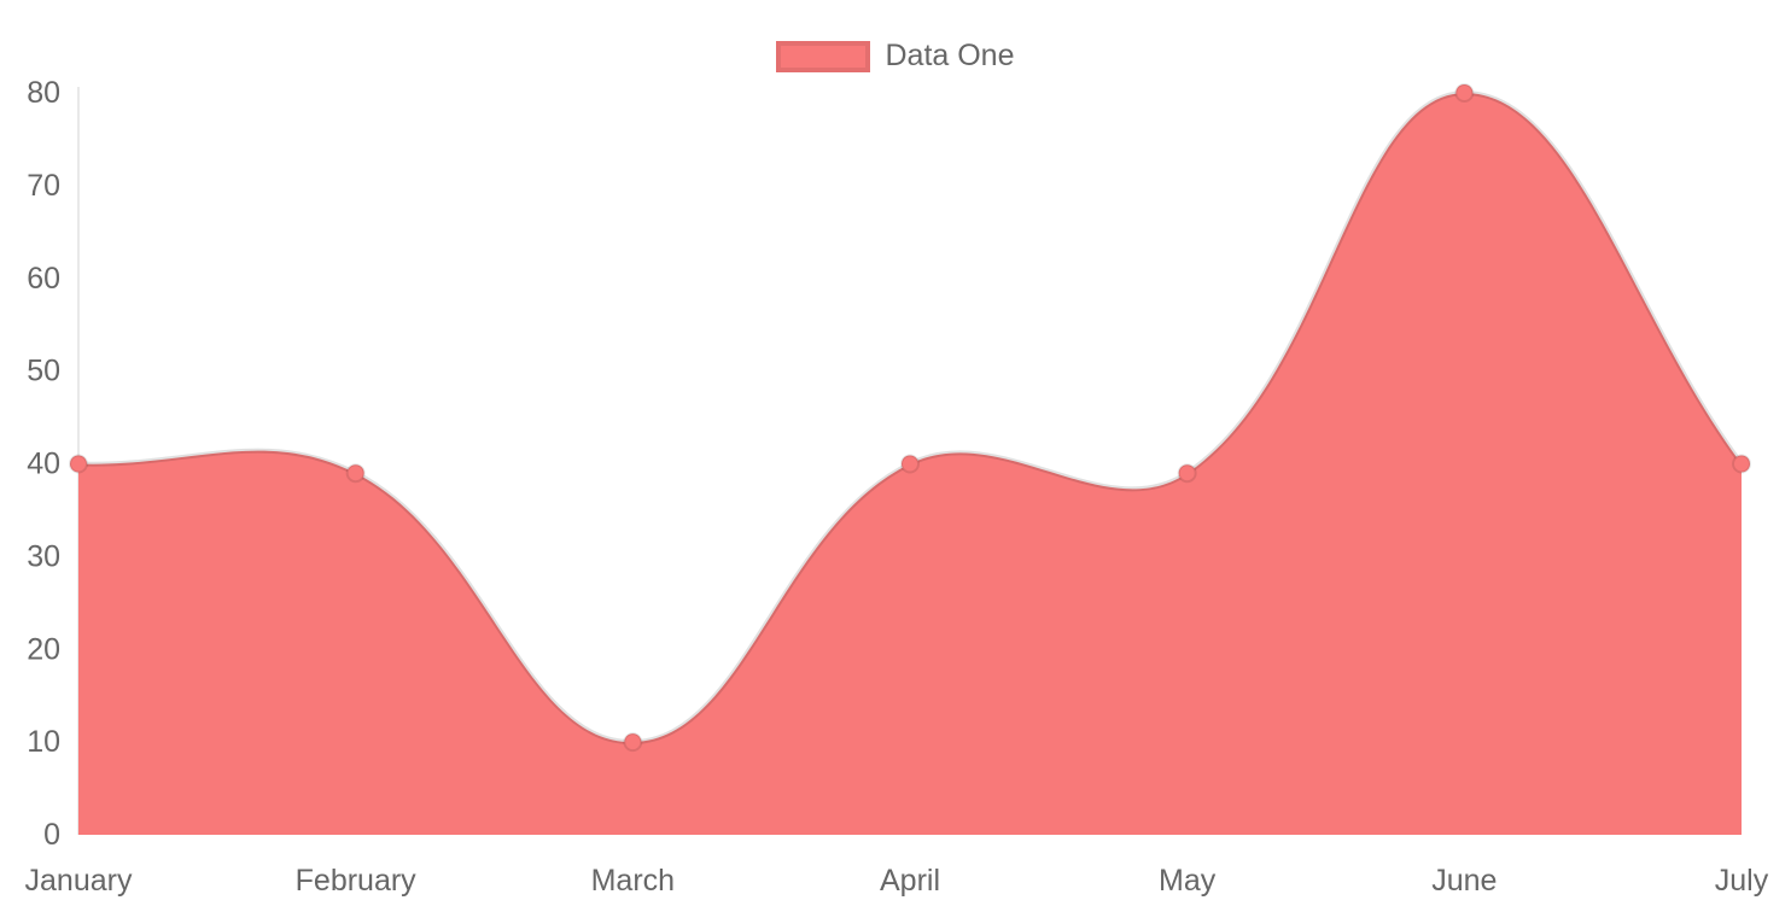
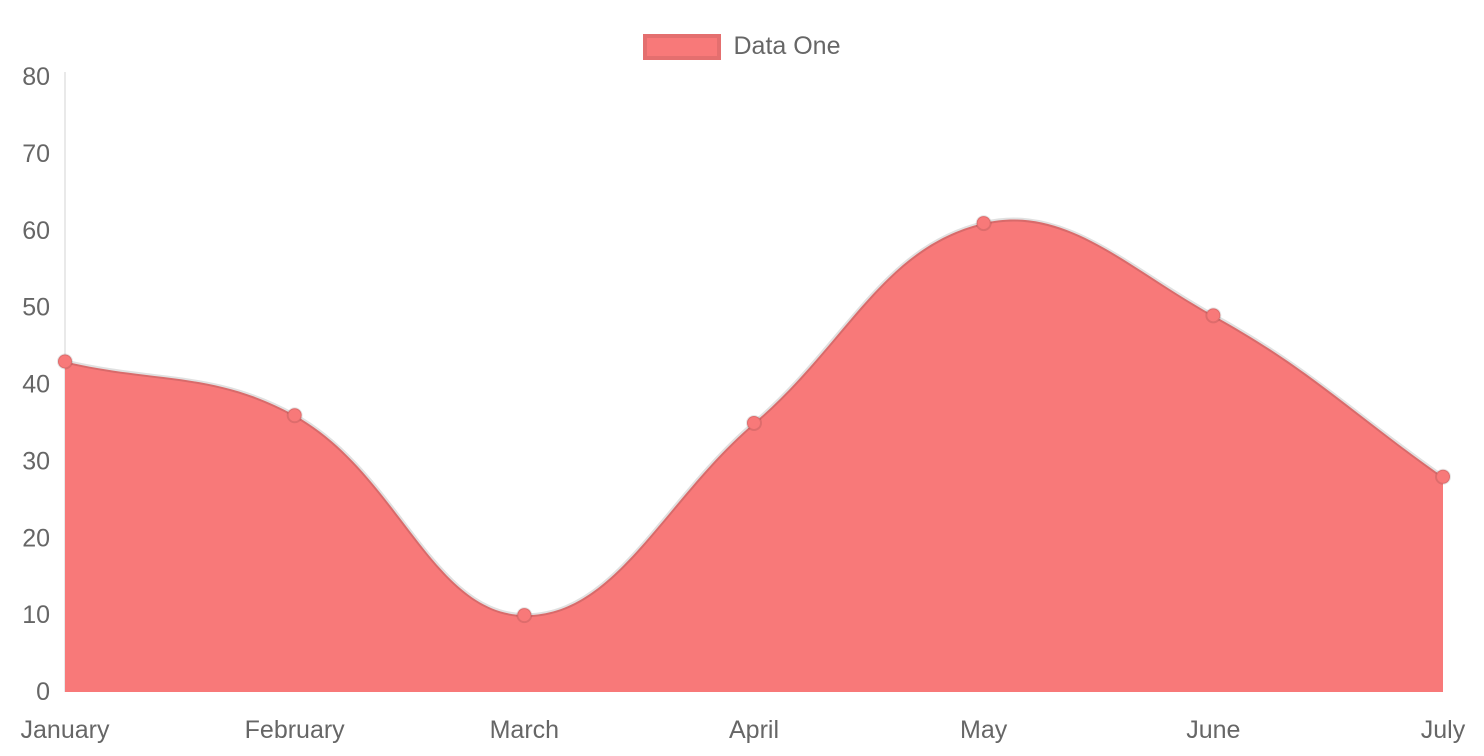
January: 40 -> 43
February: 39 -> 36
April: 40 -> 35
May: 39 -> 61
June: 80 -> 49
July: 40 -> 28
